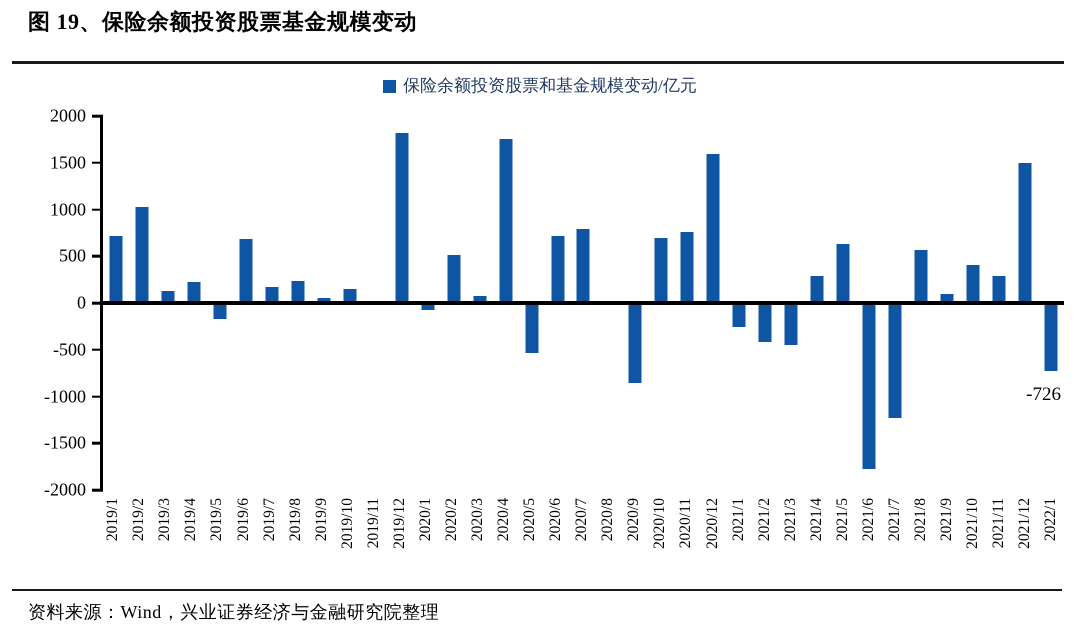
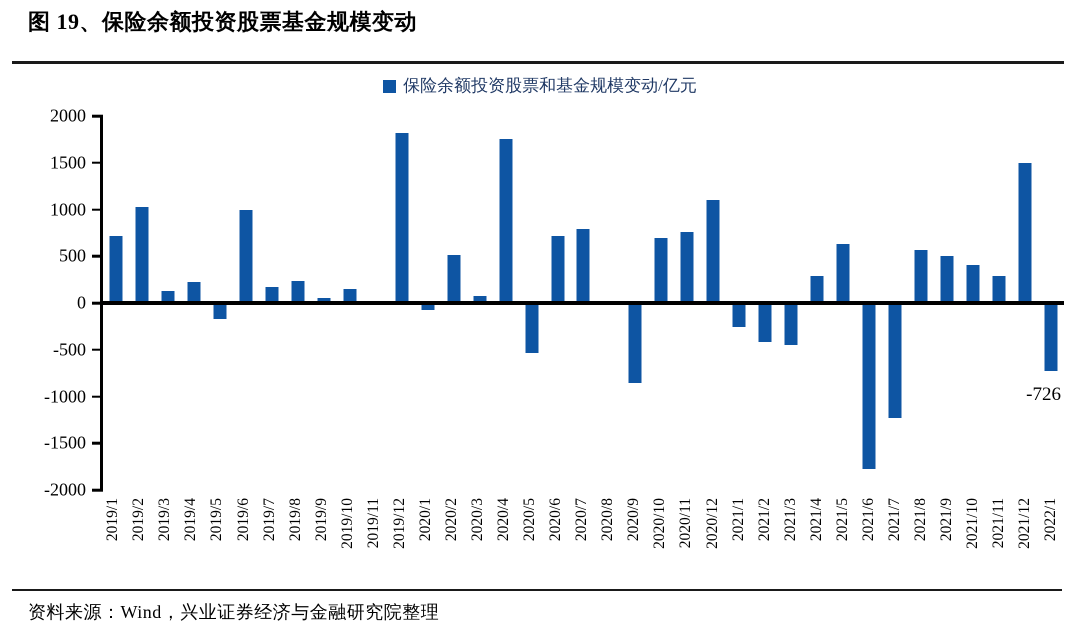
2019/6: 700 -> 1000
2020/12: 1600 -> 1100
2021/9: 100 -> 500
